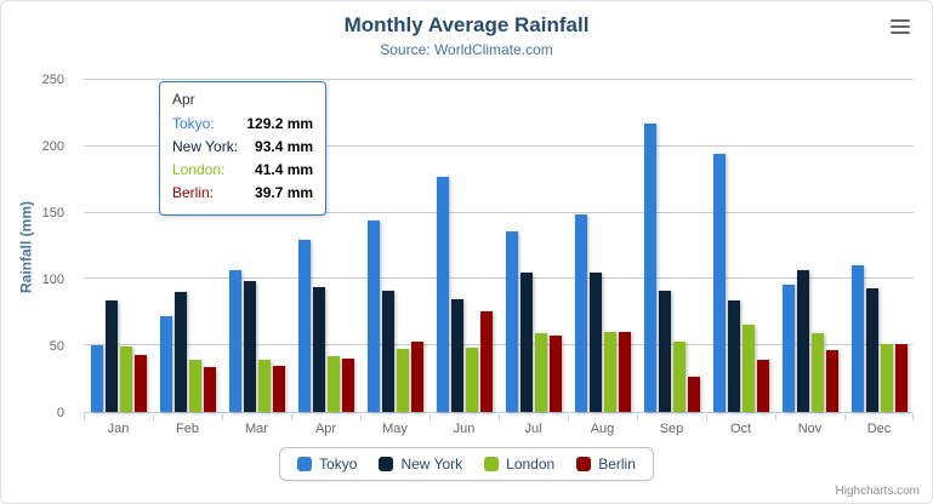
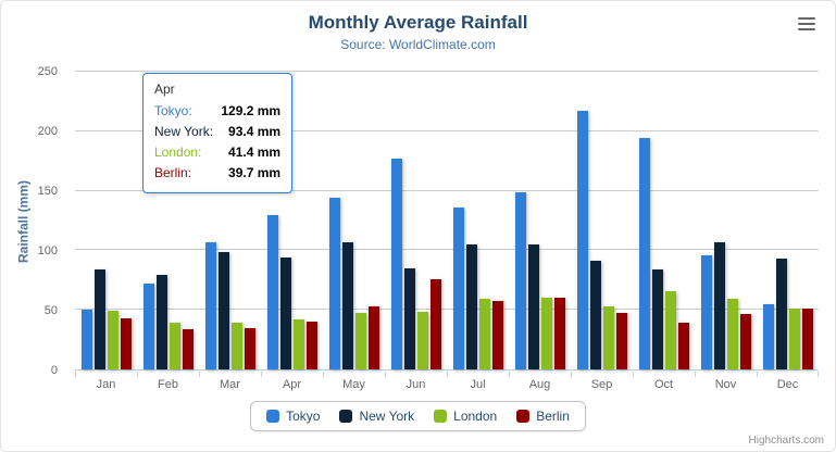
New York/Feb: 90 -> 79
New York/May: 91 -> 106
Berlin/Sep: 26 -> 48
Tokyo/Dec: 110 -> 54
